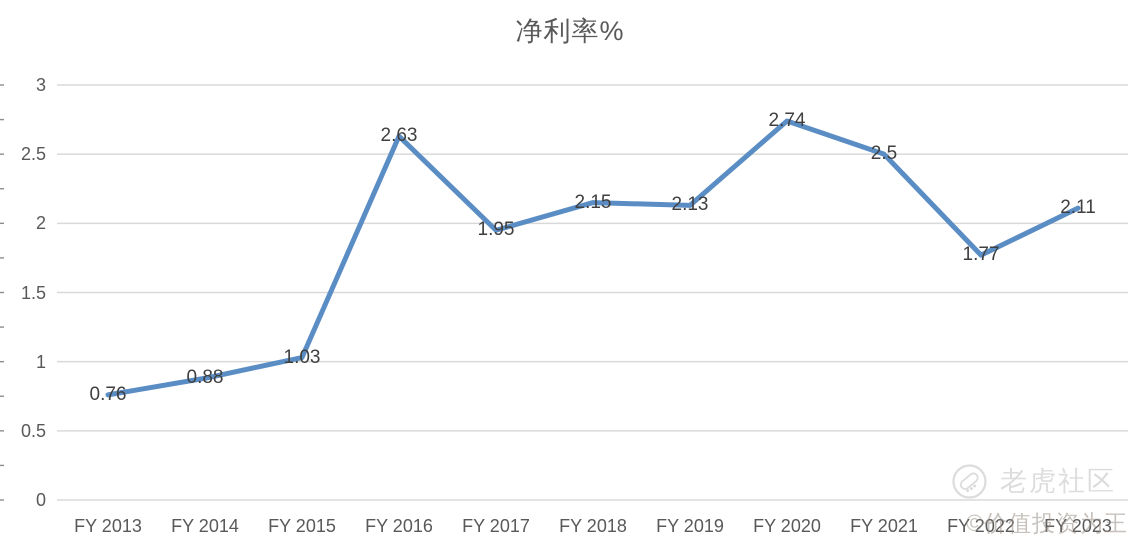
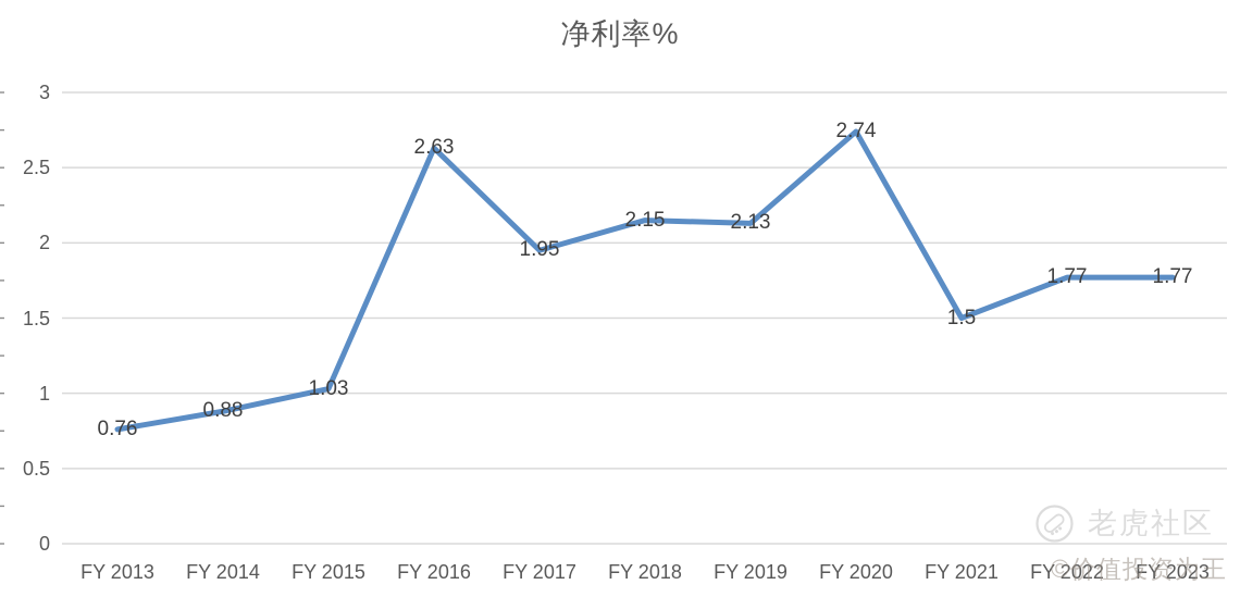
FY 2021: 2.5 -> 1.5
FY 2023: 2.11 -> 1.77
